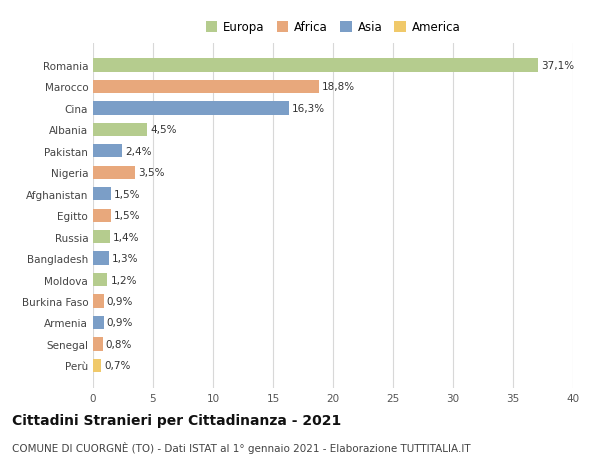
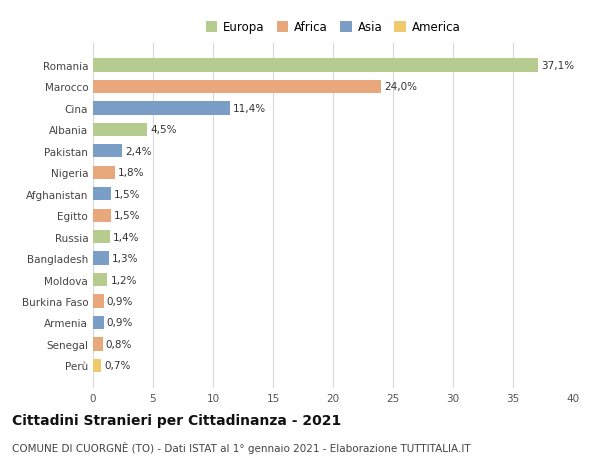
Marocco: 18,8% -> 24,0%
Cina: 16,3% -> 11,4%
Nigeria: 3,5% -> 1,8%
